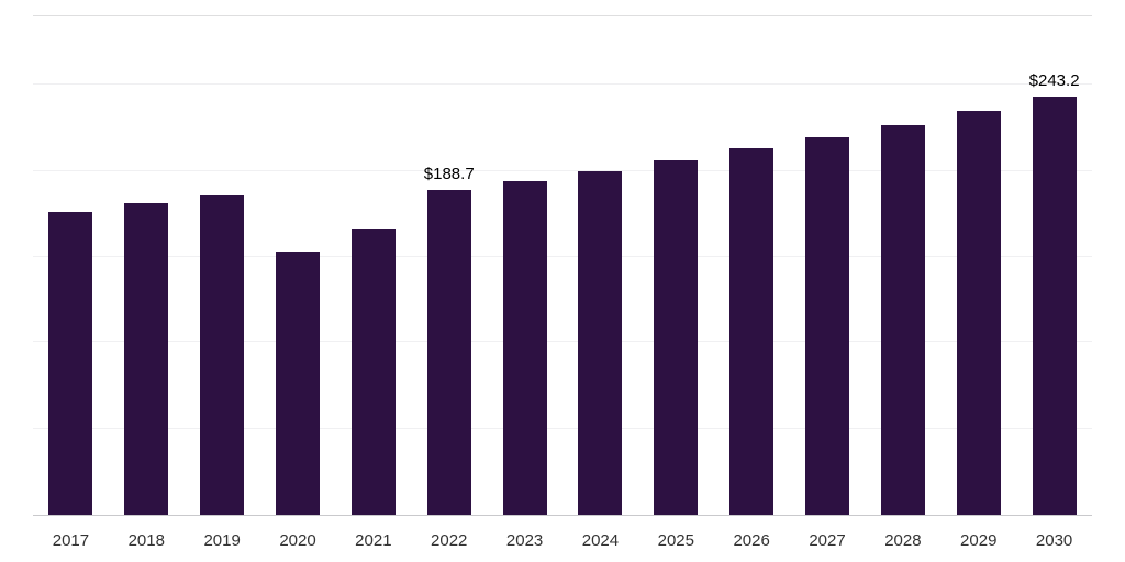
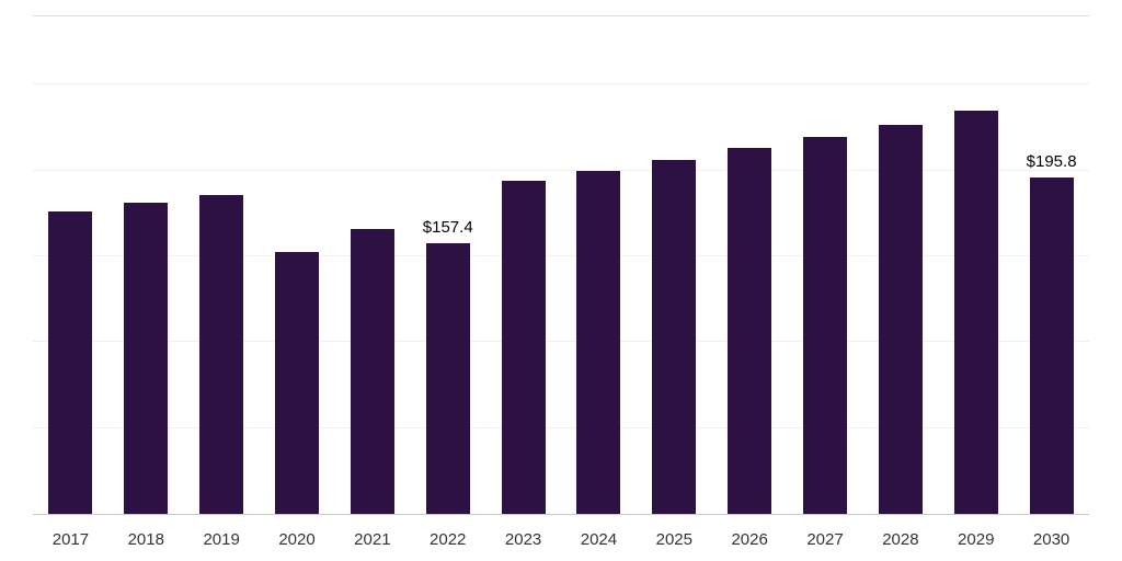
2022: $188.7 -> $157.4
2030: $243.2 -> $195.8
